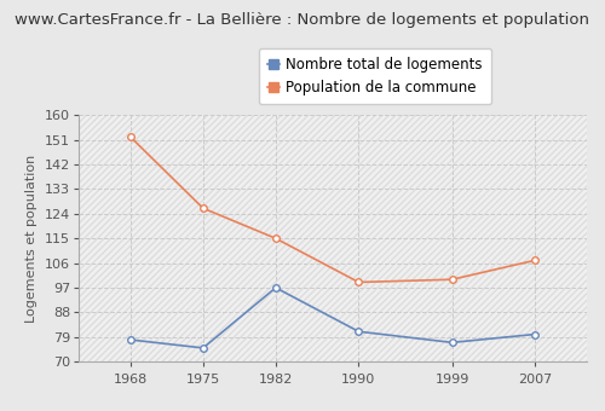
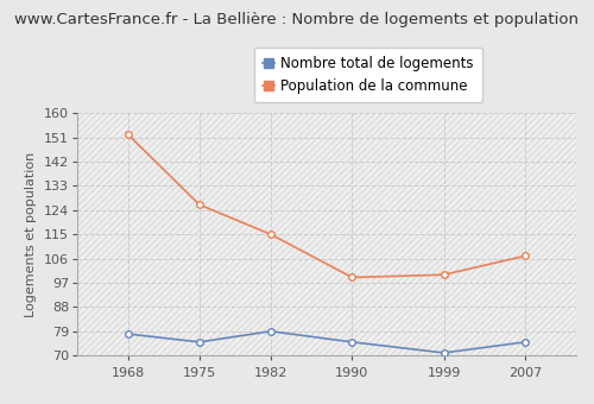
Nombre total de logements/1982: 97 -> 79
Nombre total de logements/1990: 81 -> 75
Nombre total de logements/1999: 77 -> 71
Nombre total de logements/2007: 80 -> 75
